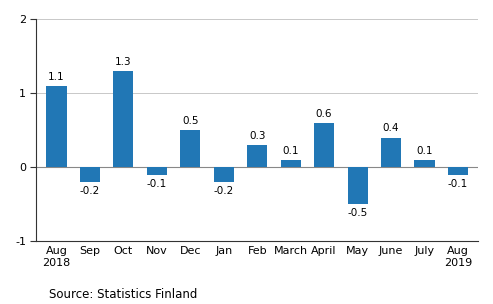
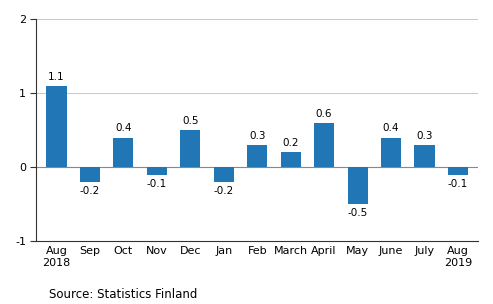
Oct: 1.3 -> 0.4
March: 0.1 -> 0.2
July: 0.1 -> 0.3
